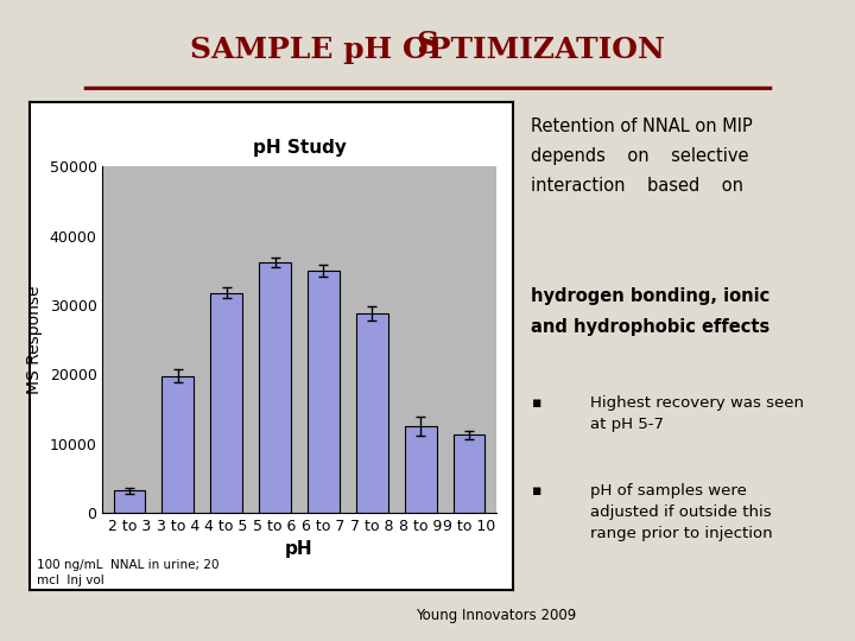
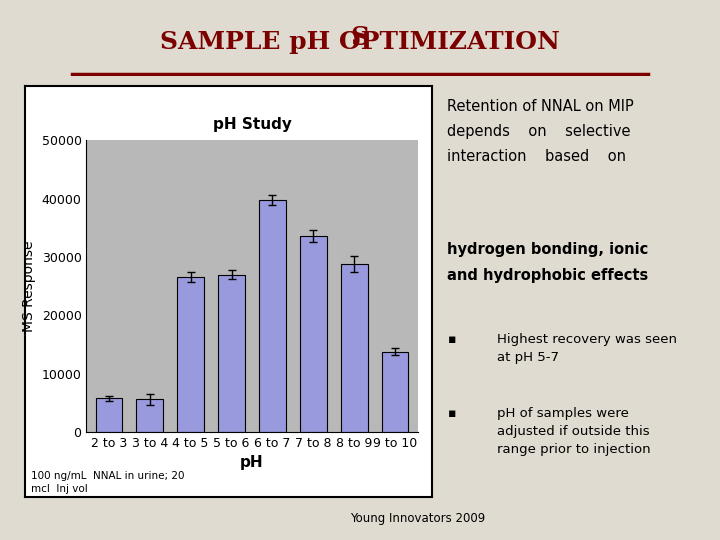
2 to 3: 3200 -> 5800
3 to 4: 19800 -> 5600
4 to 5: 31800 -> 26600
5 to 6: 36200 -> 27000
6 to 7: 35000 -> 39800
7 to 8: 28800 -> 33600
8 to 9: 12500 -> 28800
9 to 10: 11300 -> 13800
